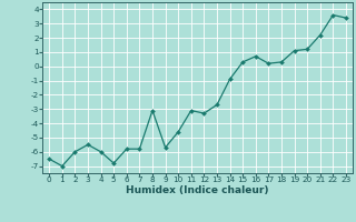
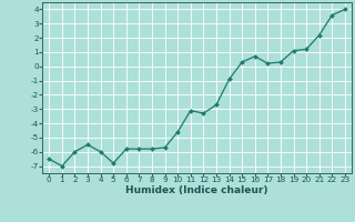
8: -3.1 -> -5.8
23: 3.4 -> 4.0
